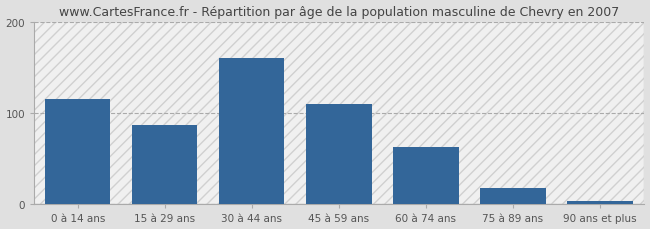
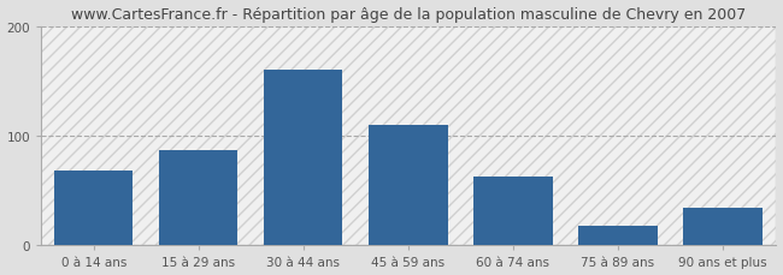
0 à 14 ans: 115 -> 68
90 ans et plus: 4 -> 34
